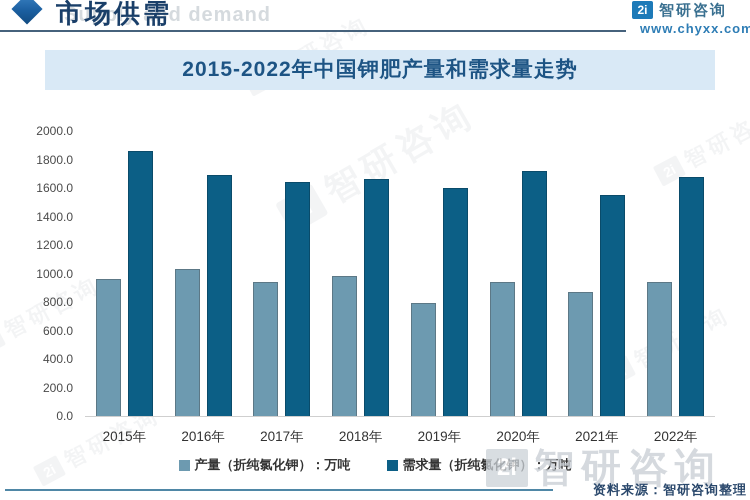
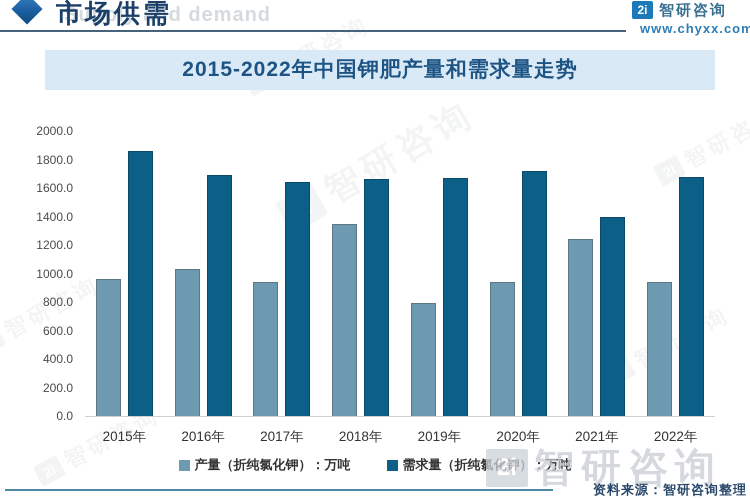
产量（折纯氯化钾）：万吨/2018年: 980 -> 1350
需求量（折纯氯化钾）：万吨/2019年: 1600 -> 1670
产量（折纯氯化钾）：万吨/2021年: 870 -> 1240
需求量（折纯氯化钾）：万吨/2021年: 1550 -> 1400
